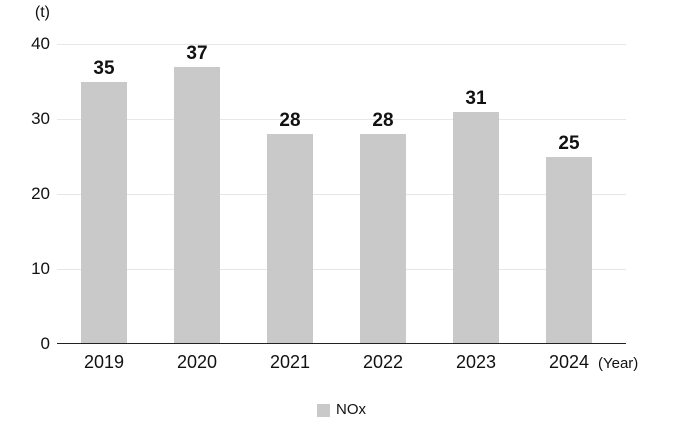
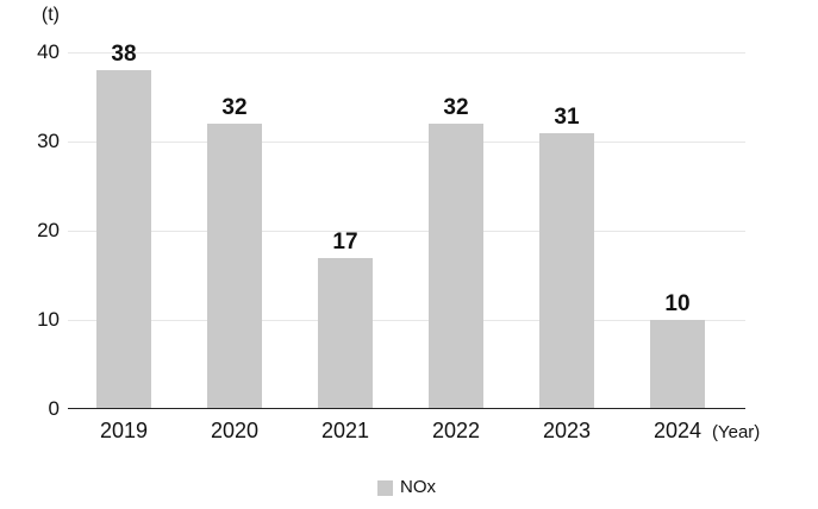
2019: 35 -> 38
2020: 37 -> 32
2021: 28 -> 17
2022: 28 -> 32
2024: 25 -> 10
